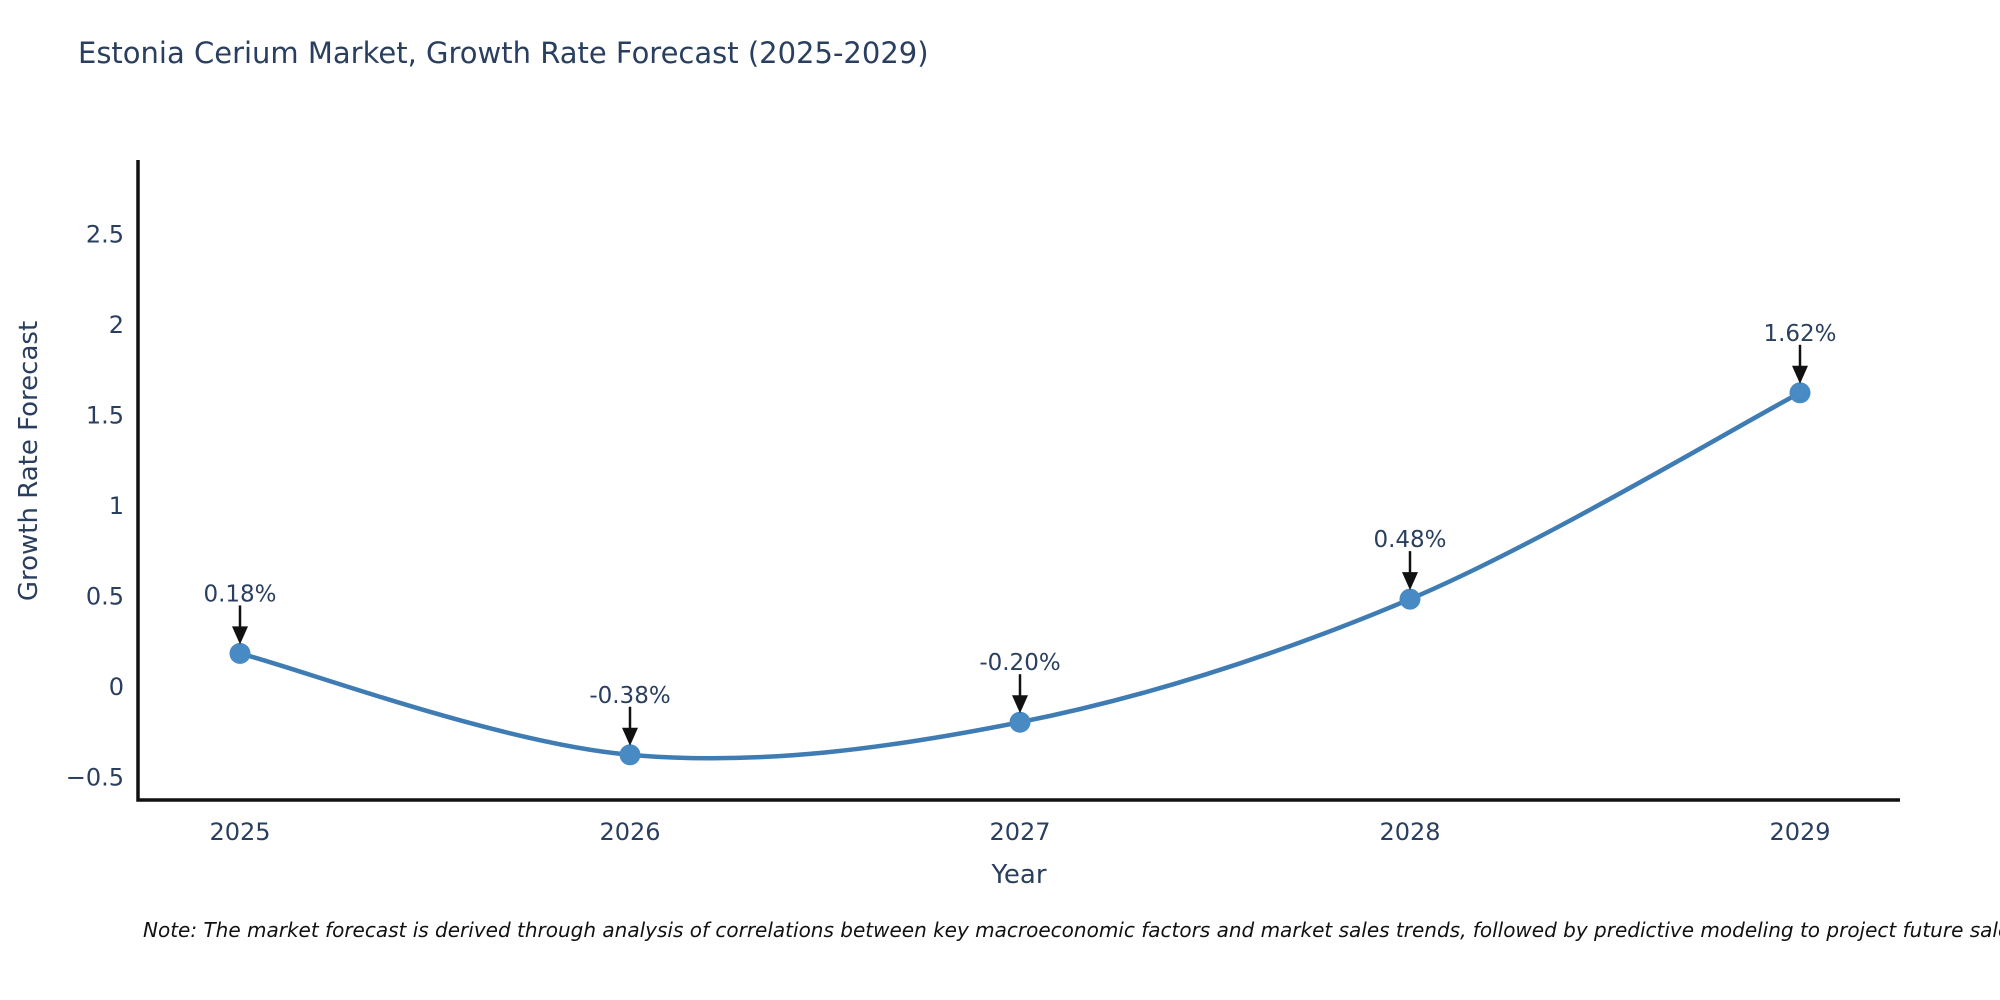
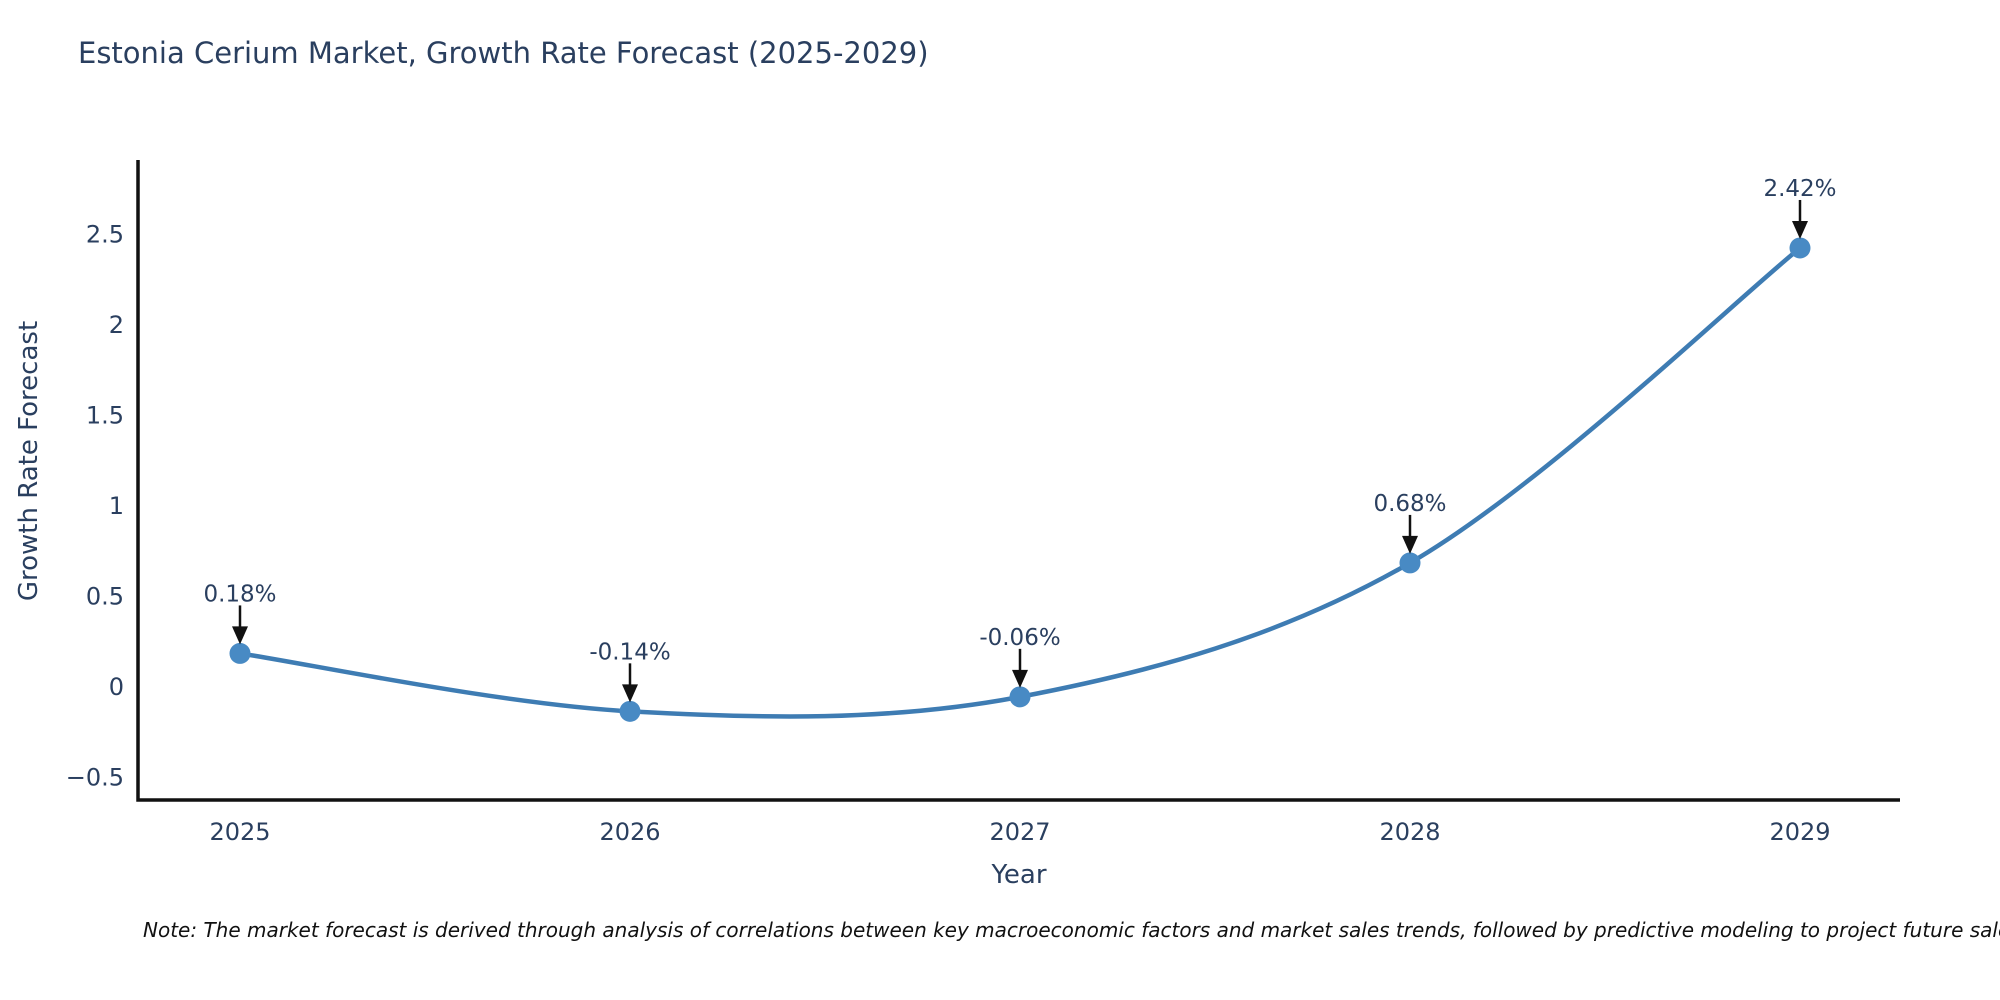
2026: -0.38% -> -0.14%
2027: -0.20% -> -0.06%
2028: 0.48% -> 0.68%
2029: 1.62% -> 2.42%
